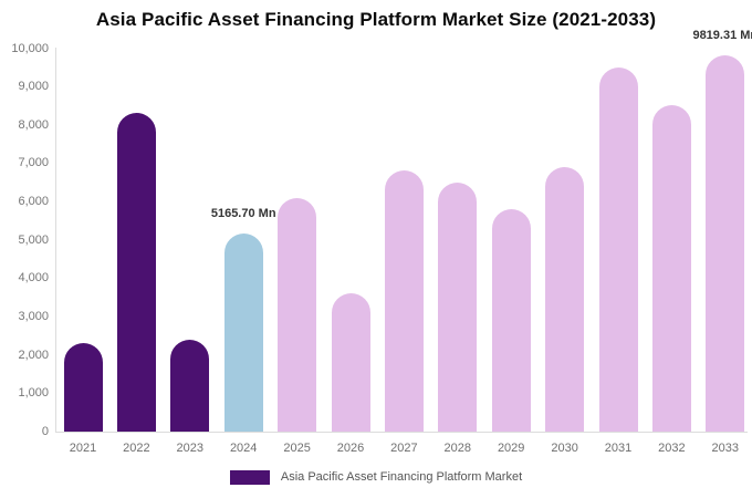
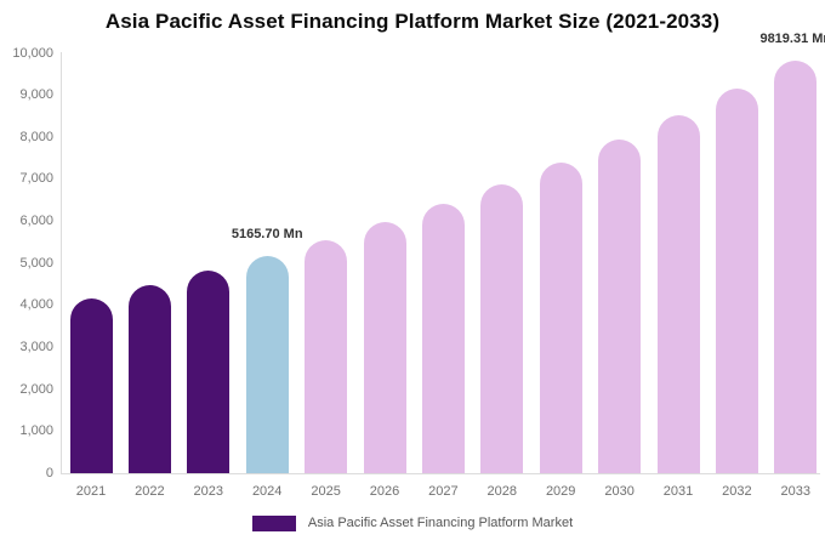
2021: 2300 -> 4200
2022: 8300 -> 4500
2023: 2400 -> 4800
2025: 6100 -> 5600
2026: 3600 -> 6000
2027: 6800 -> 6400
2028: 6500 -> 6900
2029: 5800 -> 7400
2030: 6900 -> 7900
2031: 9500 -> 8500
2032: 8500 -> 9100
